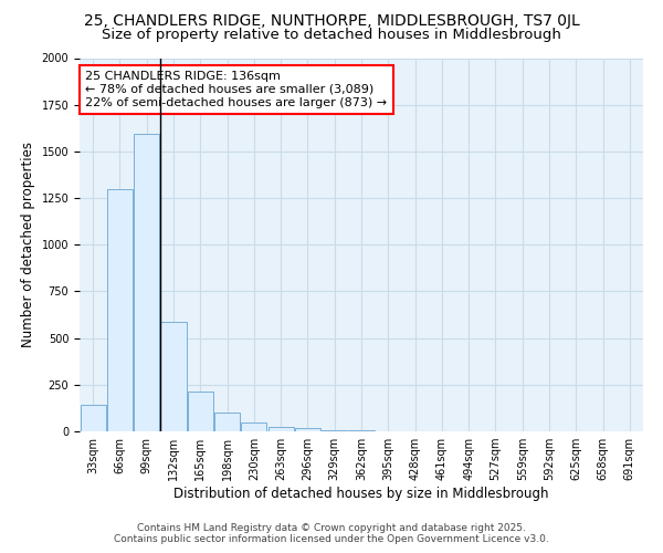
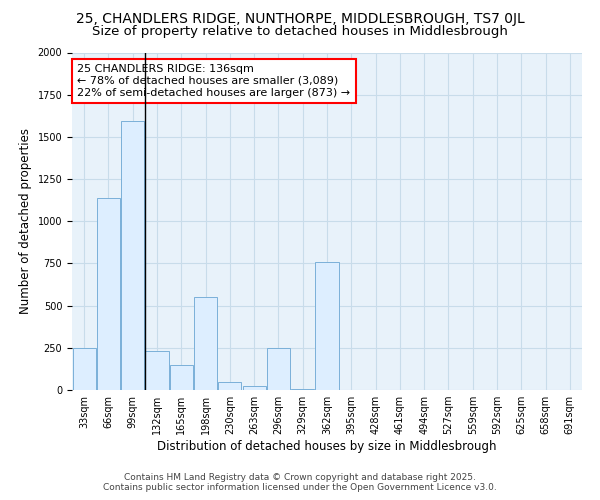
33sqm: 140 -> 250
66sqm: 1300 -> 1140
132sqm: 580 -> 230
165sqm: 220 -> 150
198sqm: 100 -> 550
296sqm: 20 -> 250
362sqm: 0 -> 760
